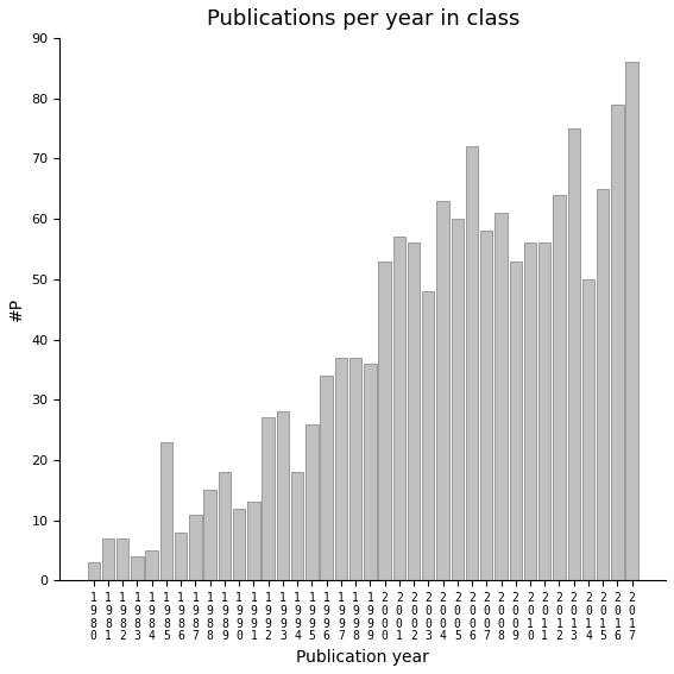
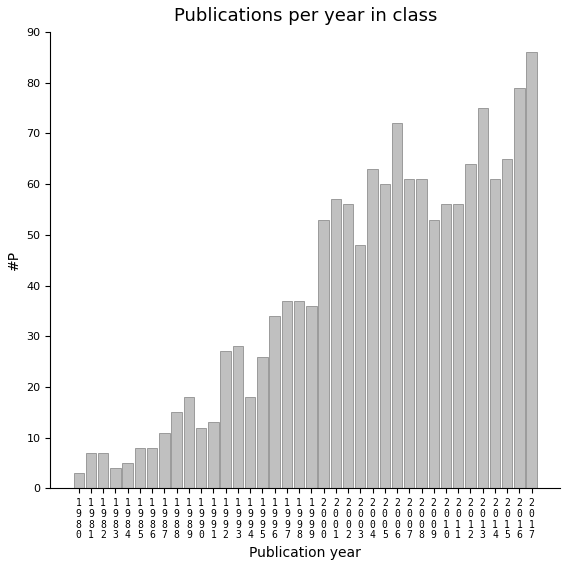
1 9 8 5: 23 -> 8
2 0 0 7: 58 -> 61
2 0 1 4: 50 -> 61
